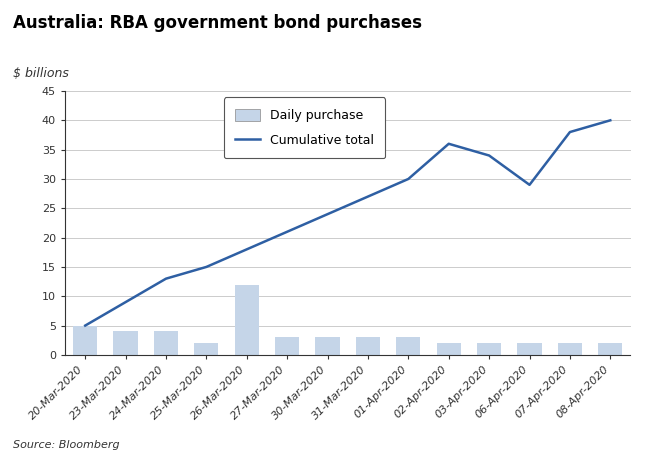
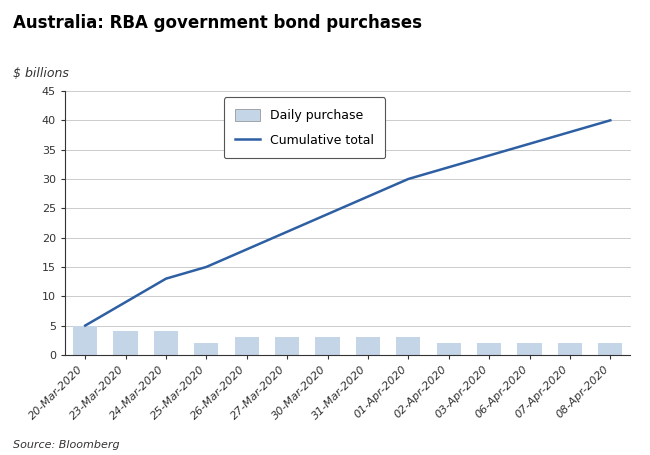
Daily purchase/26-Mar-2020: 12 -> 3
Cumulative total/02-Apr-2020: 36 -> 32
Cumulative total/06-Apr-2020: 29 -> 36
